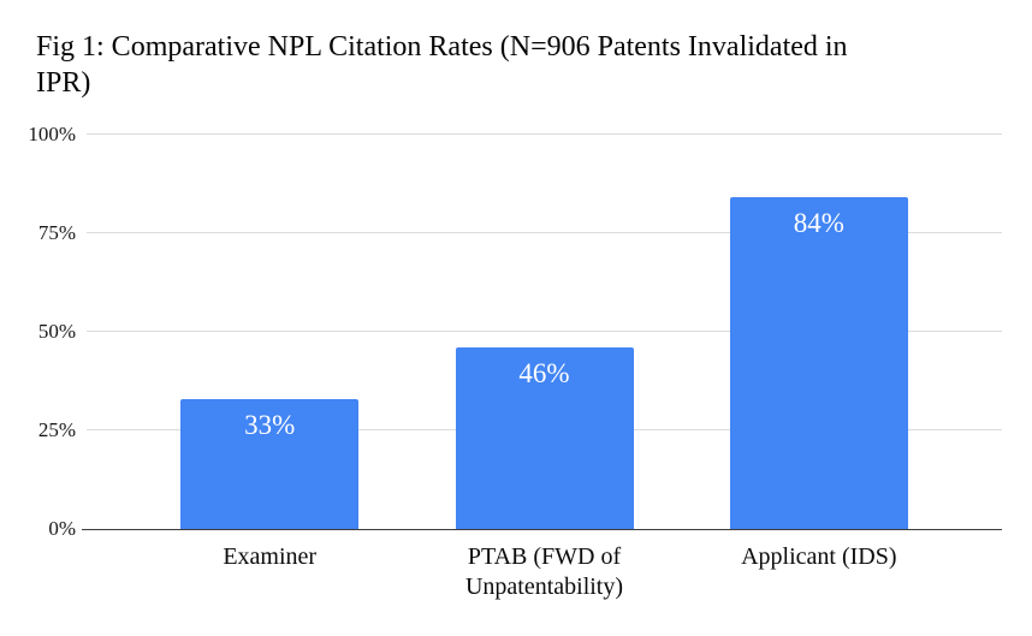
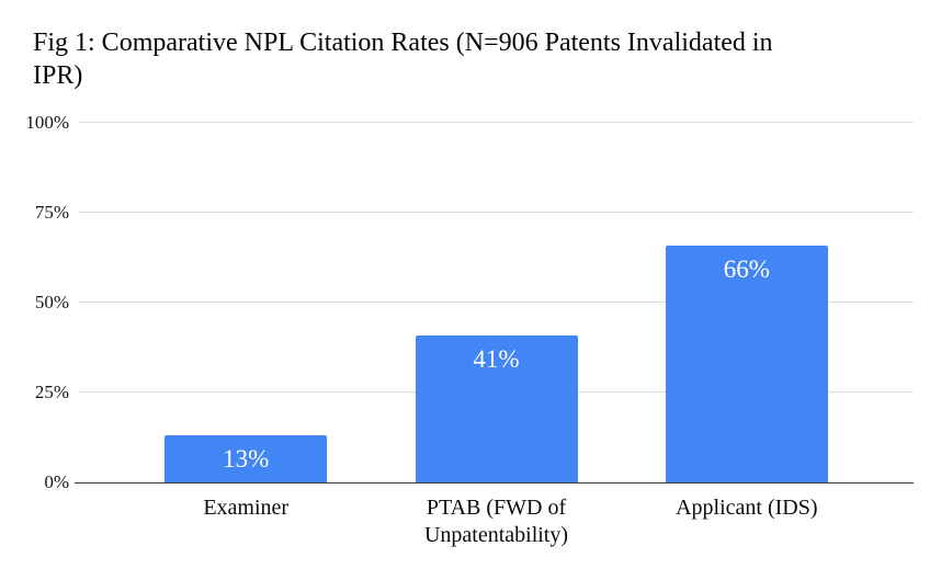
Examiner: 33% -> 13%
PTAB (FWD of Unpatentability): 46% -> 41%
Applicant (IDS): 84% -> 66%
